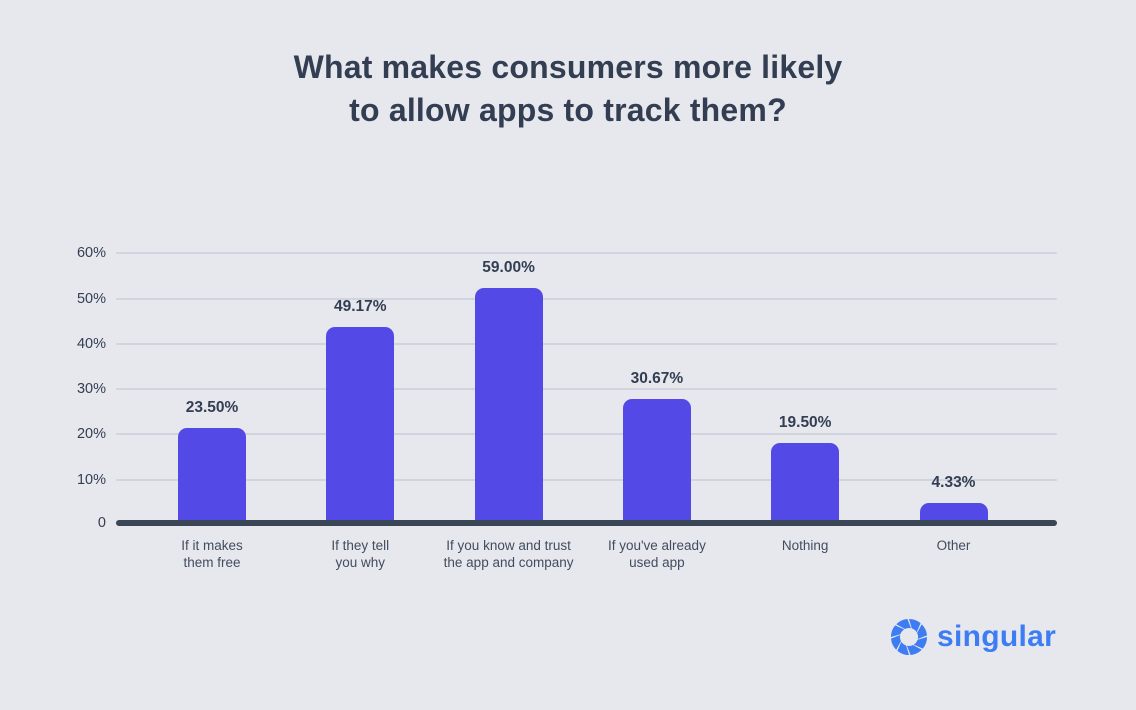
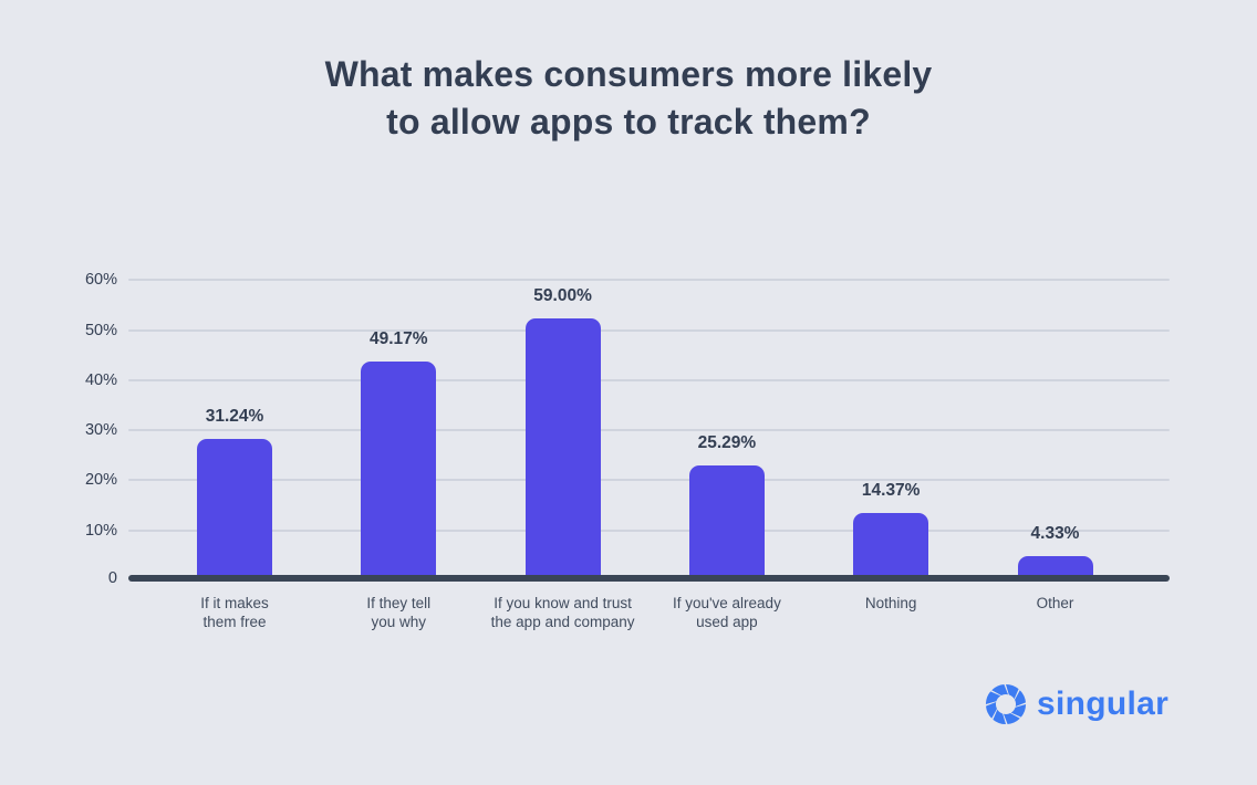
If it makes them free: 23.50% -> 31.24%
If you've already used app: 30.67% -> 25.29%
Nothing: 19.50% -> 14.37%
